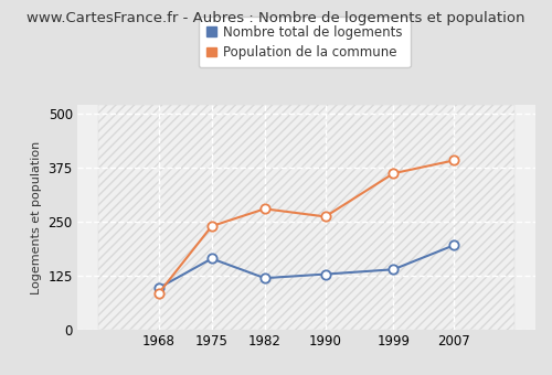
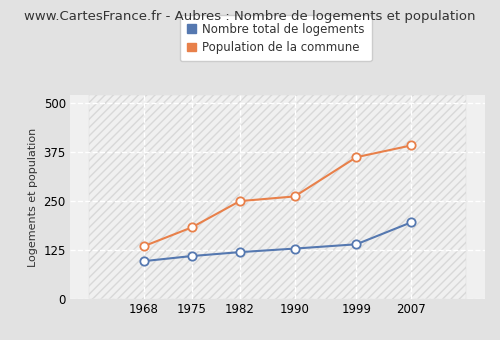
Population de la commune/1968: 85 -> 135
Nombre total de logements/1975: 165 -> 110
Population de la commune/1975: 240 -> 183
Population de la commune/1982: 280 -> 250
